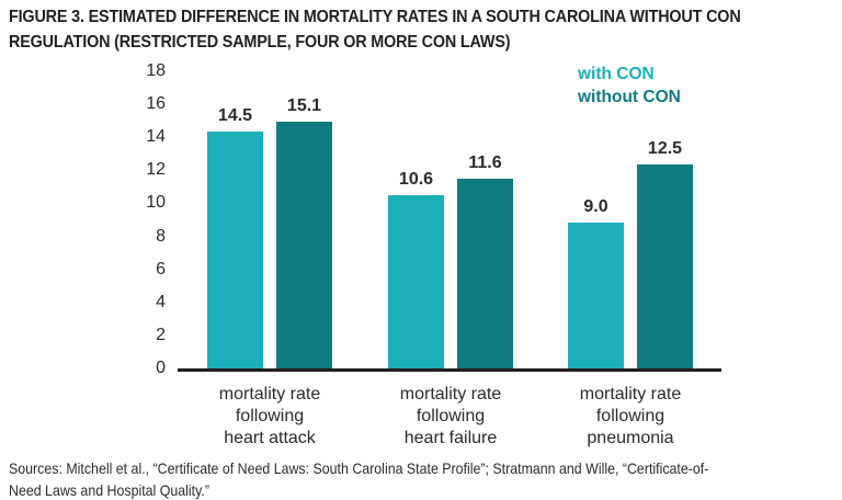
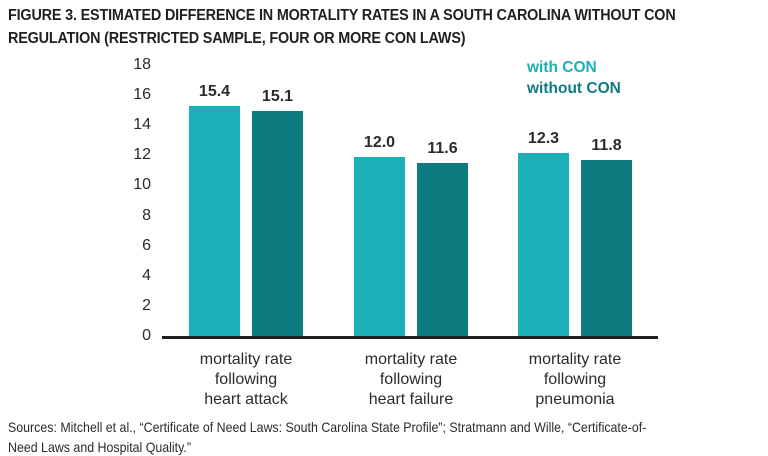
with CON/mortality rate following heart attack: 14.5 -> 15.4
with CON/mortality rate following heart failure: 10.6 -> 12.0
with CON/mortality rate following pneumonia: 9.0 -> 12.3
without CON/mortality rate following pneumonia: 12.5 -> 11.8
